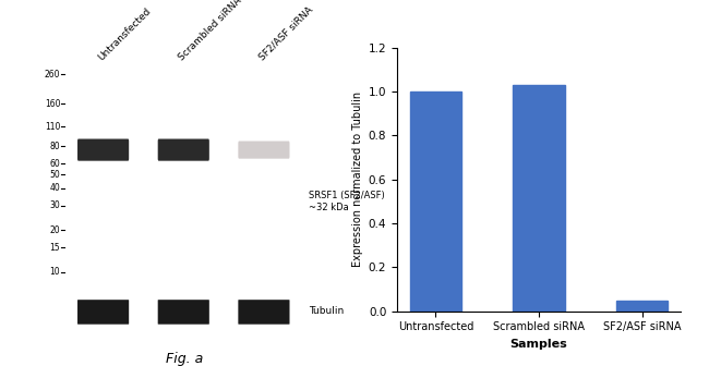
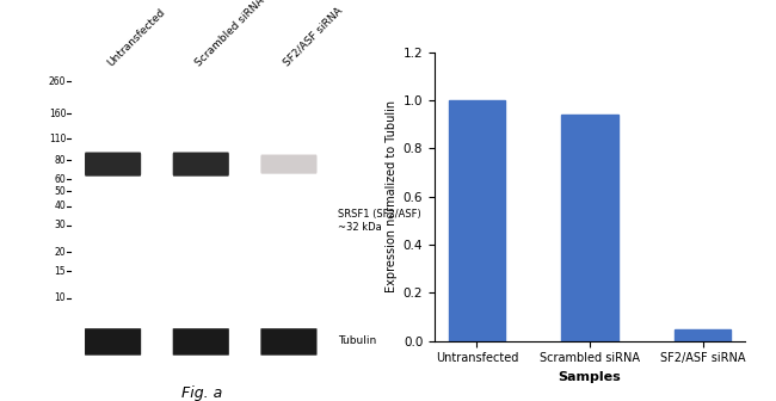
Scrambled siRNA: 1.03 -> 0.94
